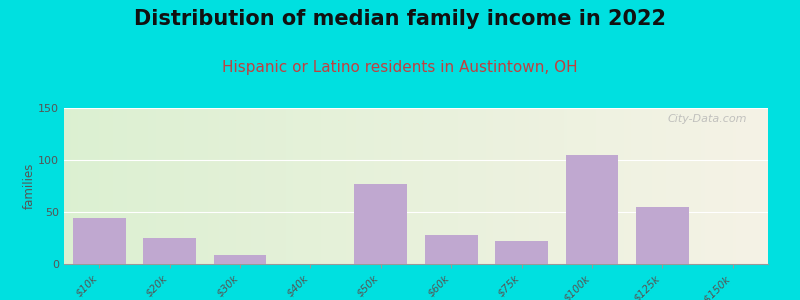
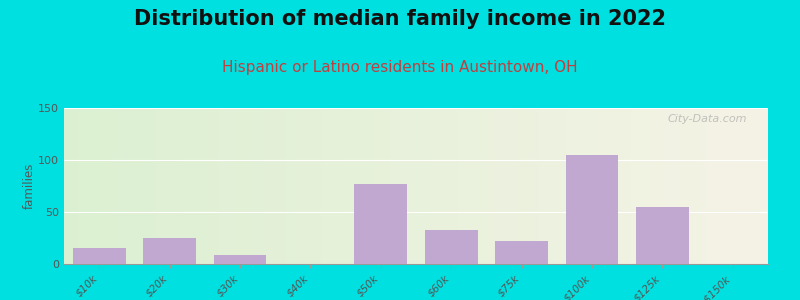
$10k: 44 -> 15
$60k: 28 -> 33
